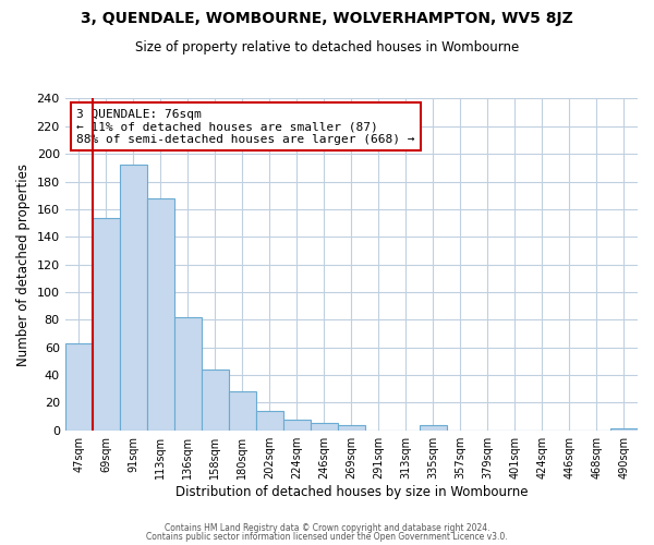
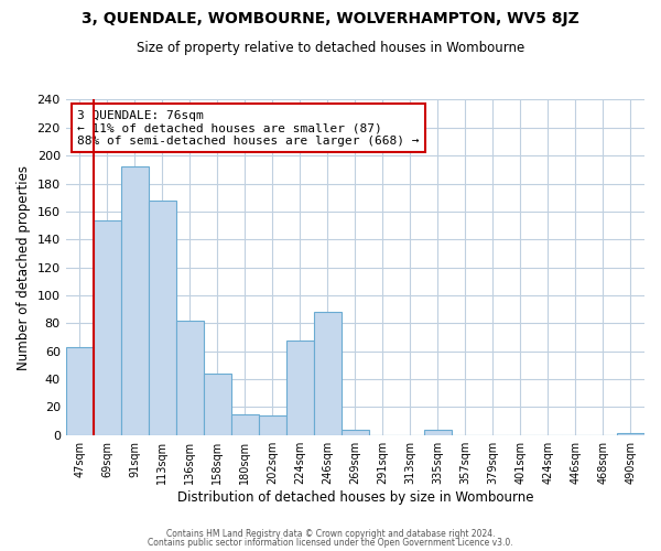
180sqm: 28 -> 15
224sqm: 8 -> 68
246sqm: 5 -> 88
